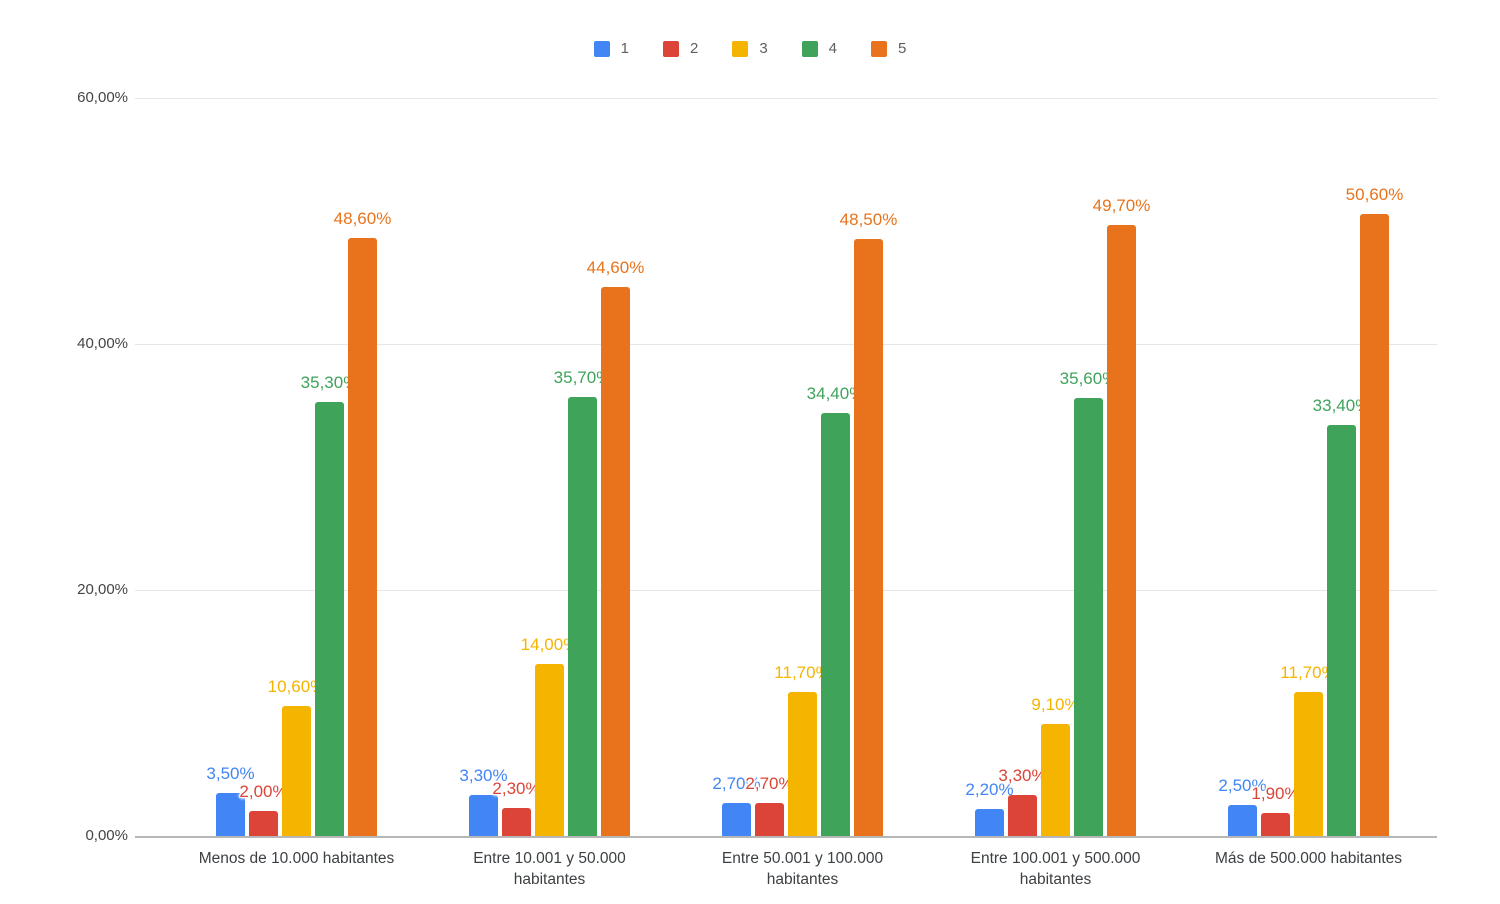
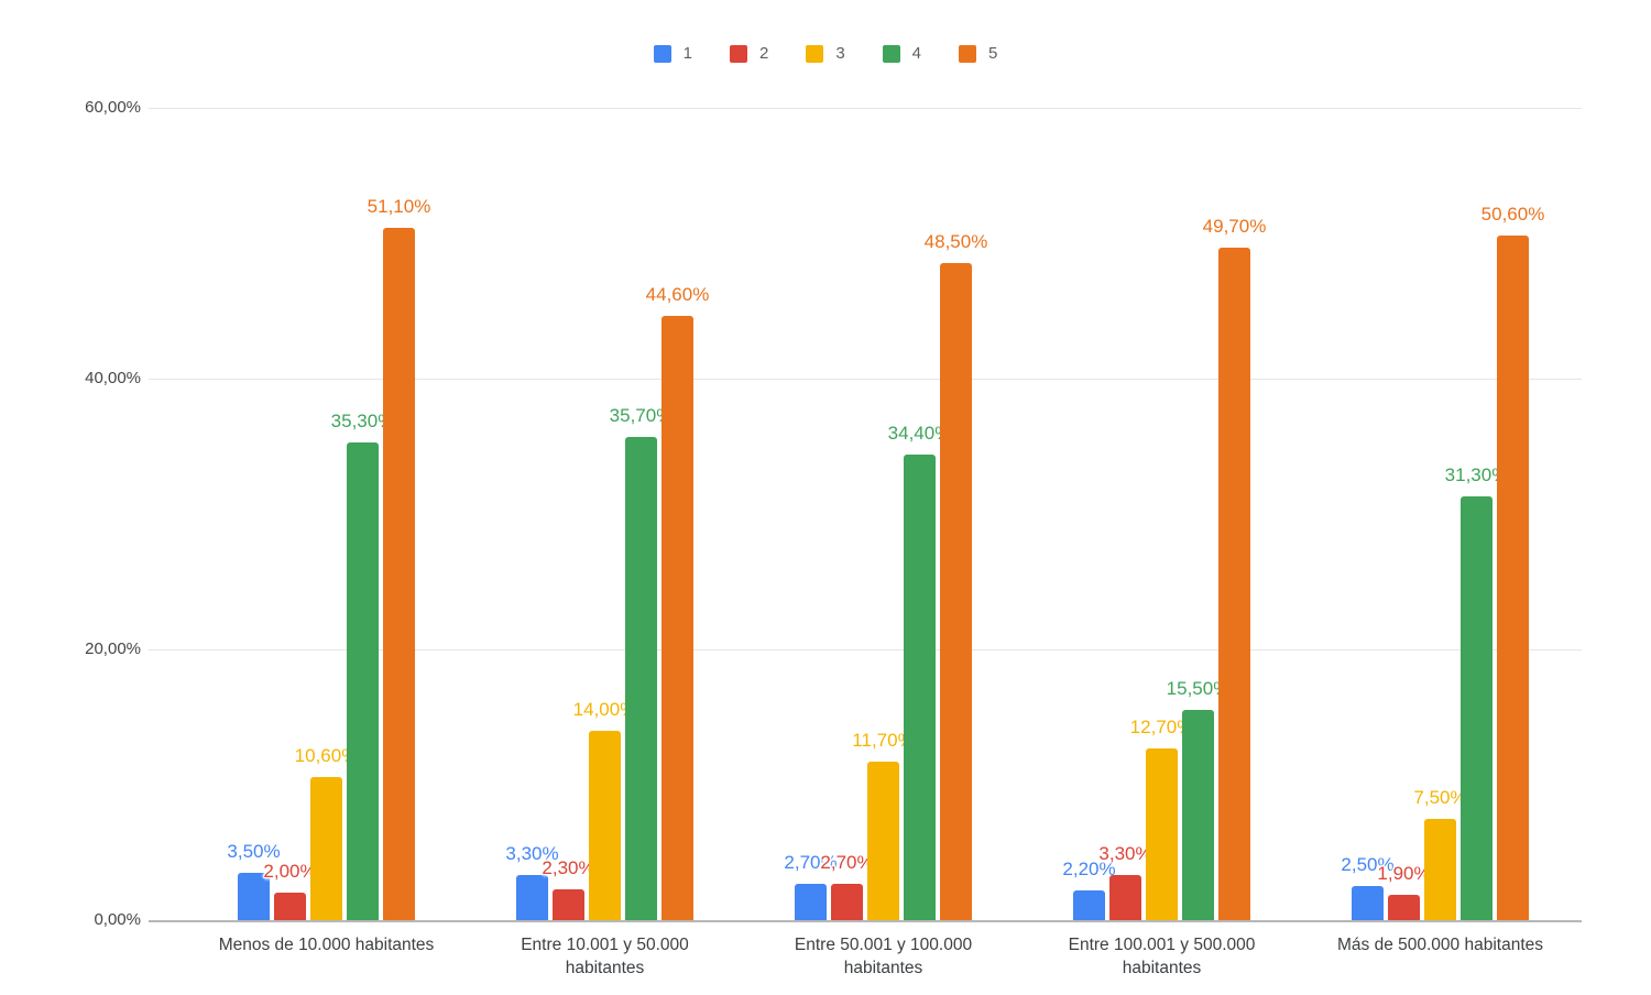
5/Menos de 10.000 habitantes: 48,60% -> 51,10%
3/Entre 100.001 y 500.000 habitantes: 9,10% -> 12,70%
4/Entre 100.001 y 500.000 habitantes: 35,60% -> 15,50%
3/Más de 500.000 habitantes: 11,70% -> 7,50%
4/Más de 500.000 habitantes: 33,40% -> 31,30%
